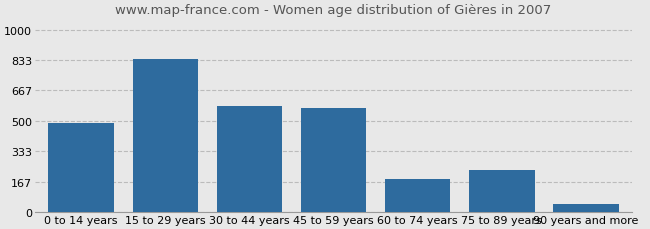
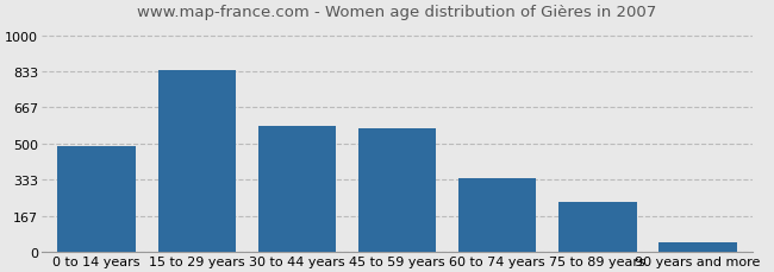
60 to 74 years: 180 -> 340
